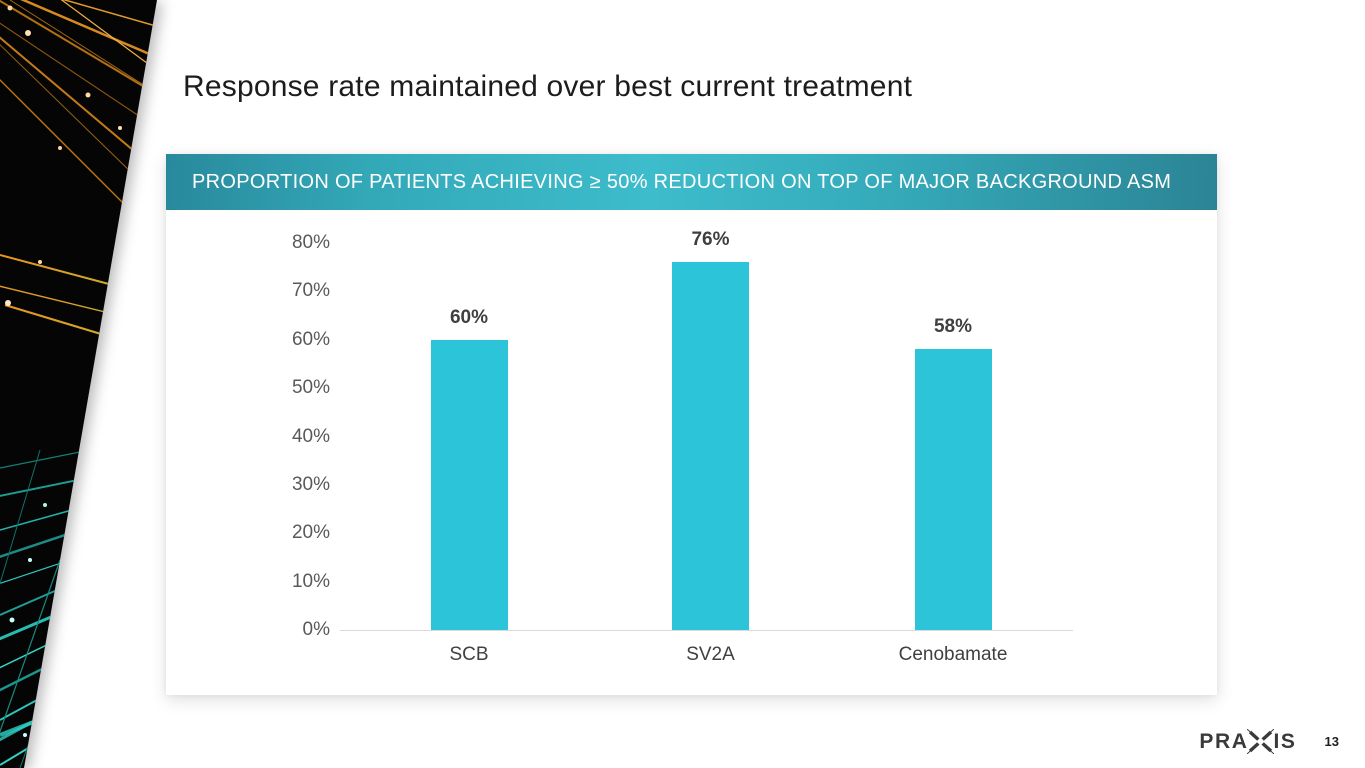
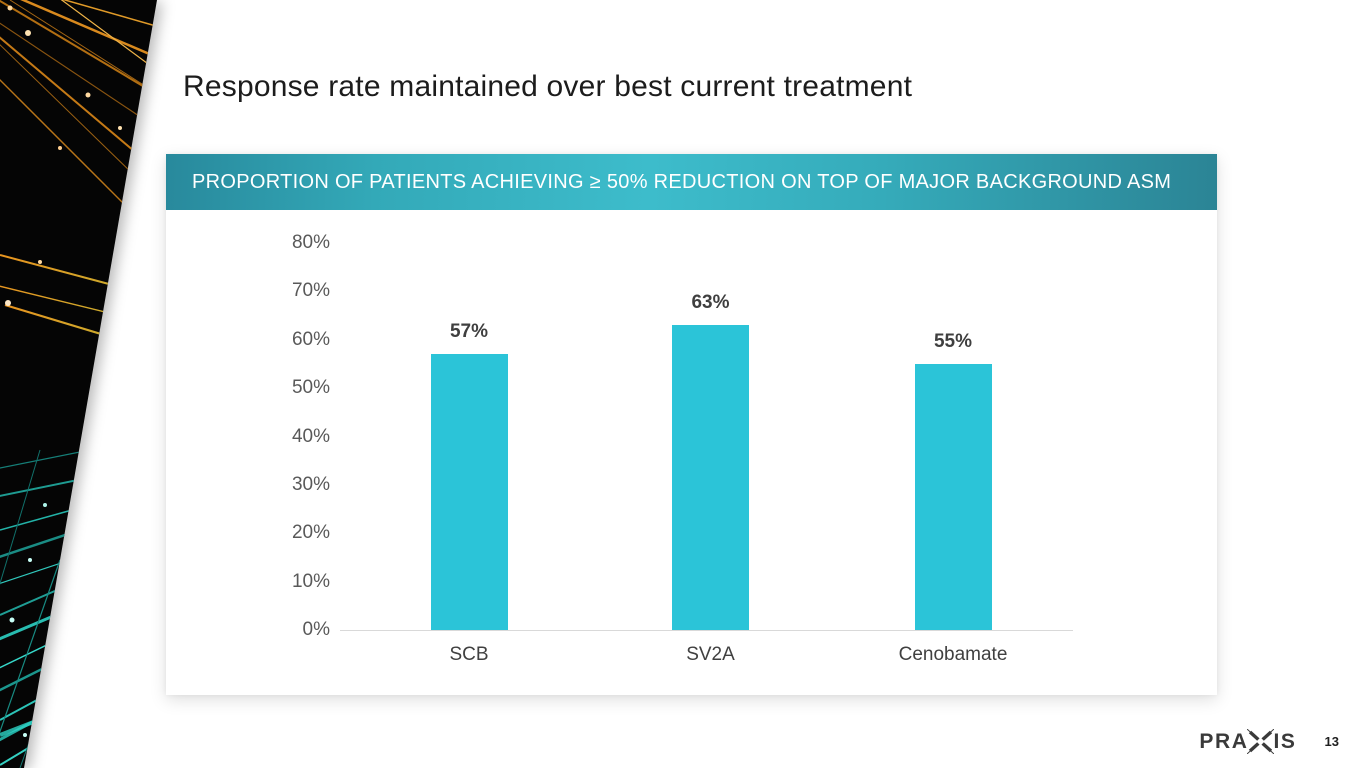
SCB: 60% -> 57%
SV2A: 76% -> 63%
Cenobamate: 58% -> 55%
